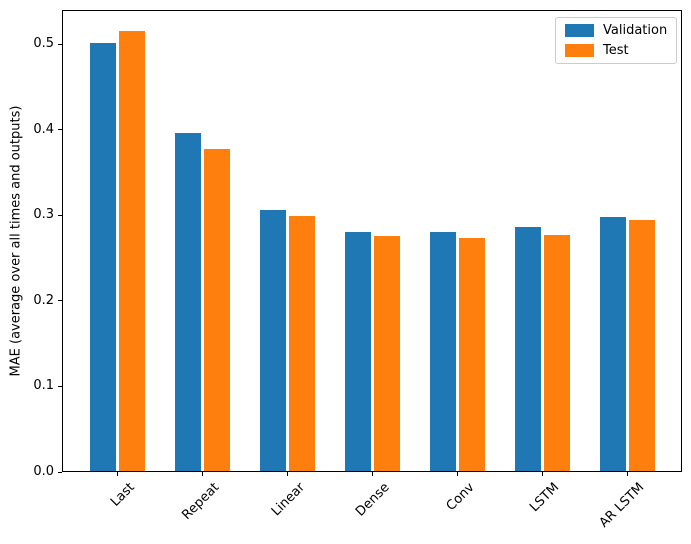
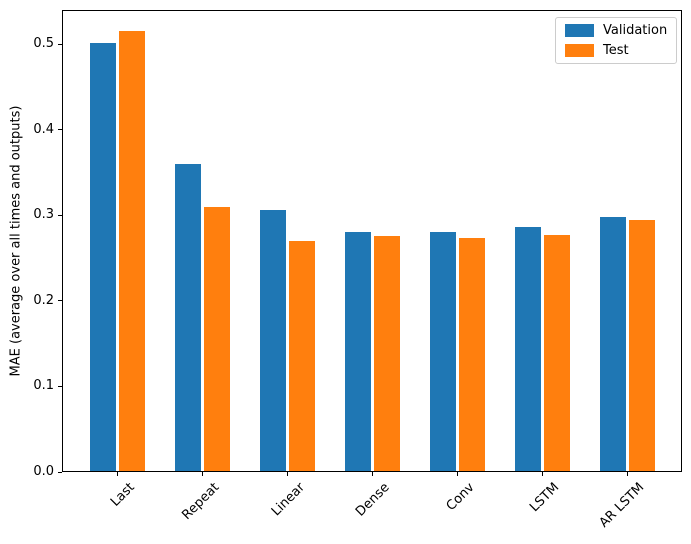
Validation/Repeat: 0.40 -> 0.36
Test/Repeat: 0.38 -> 0.31
Test/Linear: 0.30 -> 0.27
